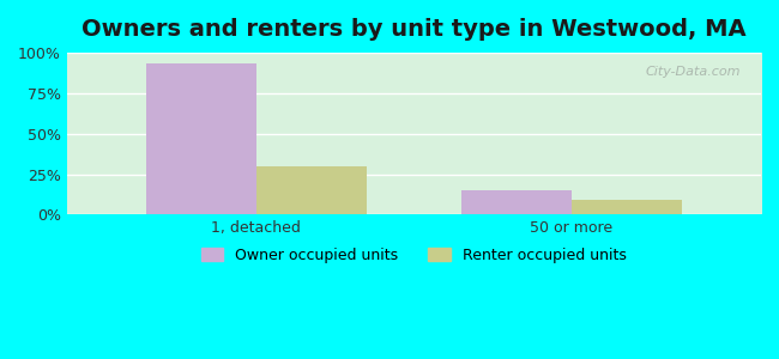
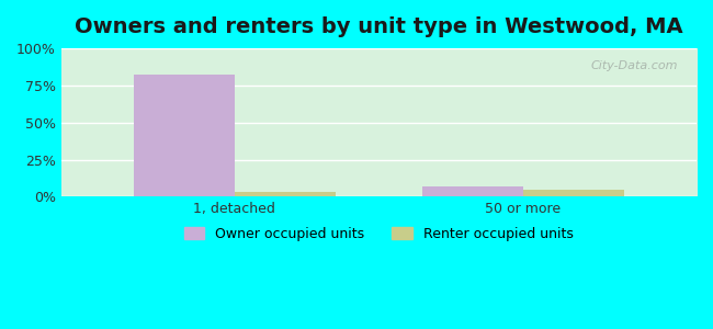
Owner occupied units/1, detached: 93% -> 82%
Renter occupied units/1, detached: 30% -> 3%
Owner occupied units/50 or more: 15% -> 7%
Renter occupied units/50 or more: 9% -> 5%
